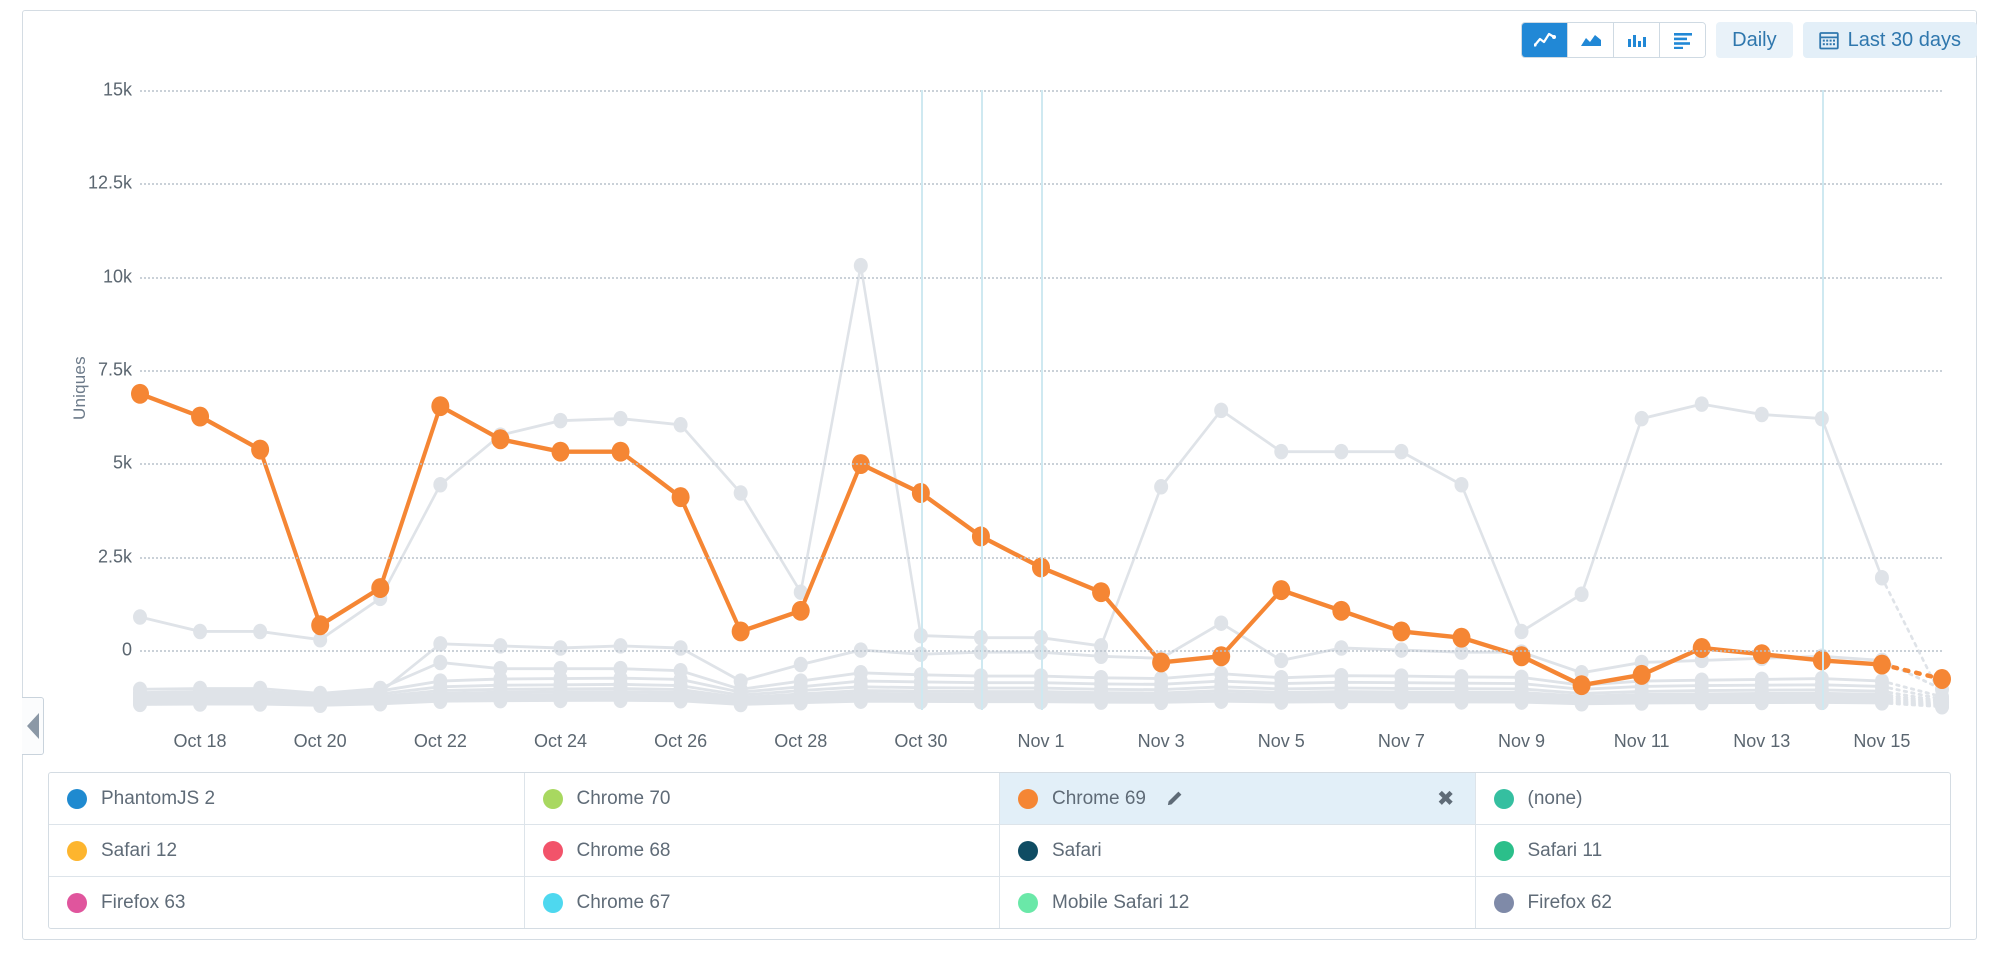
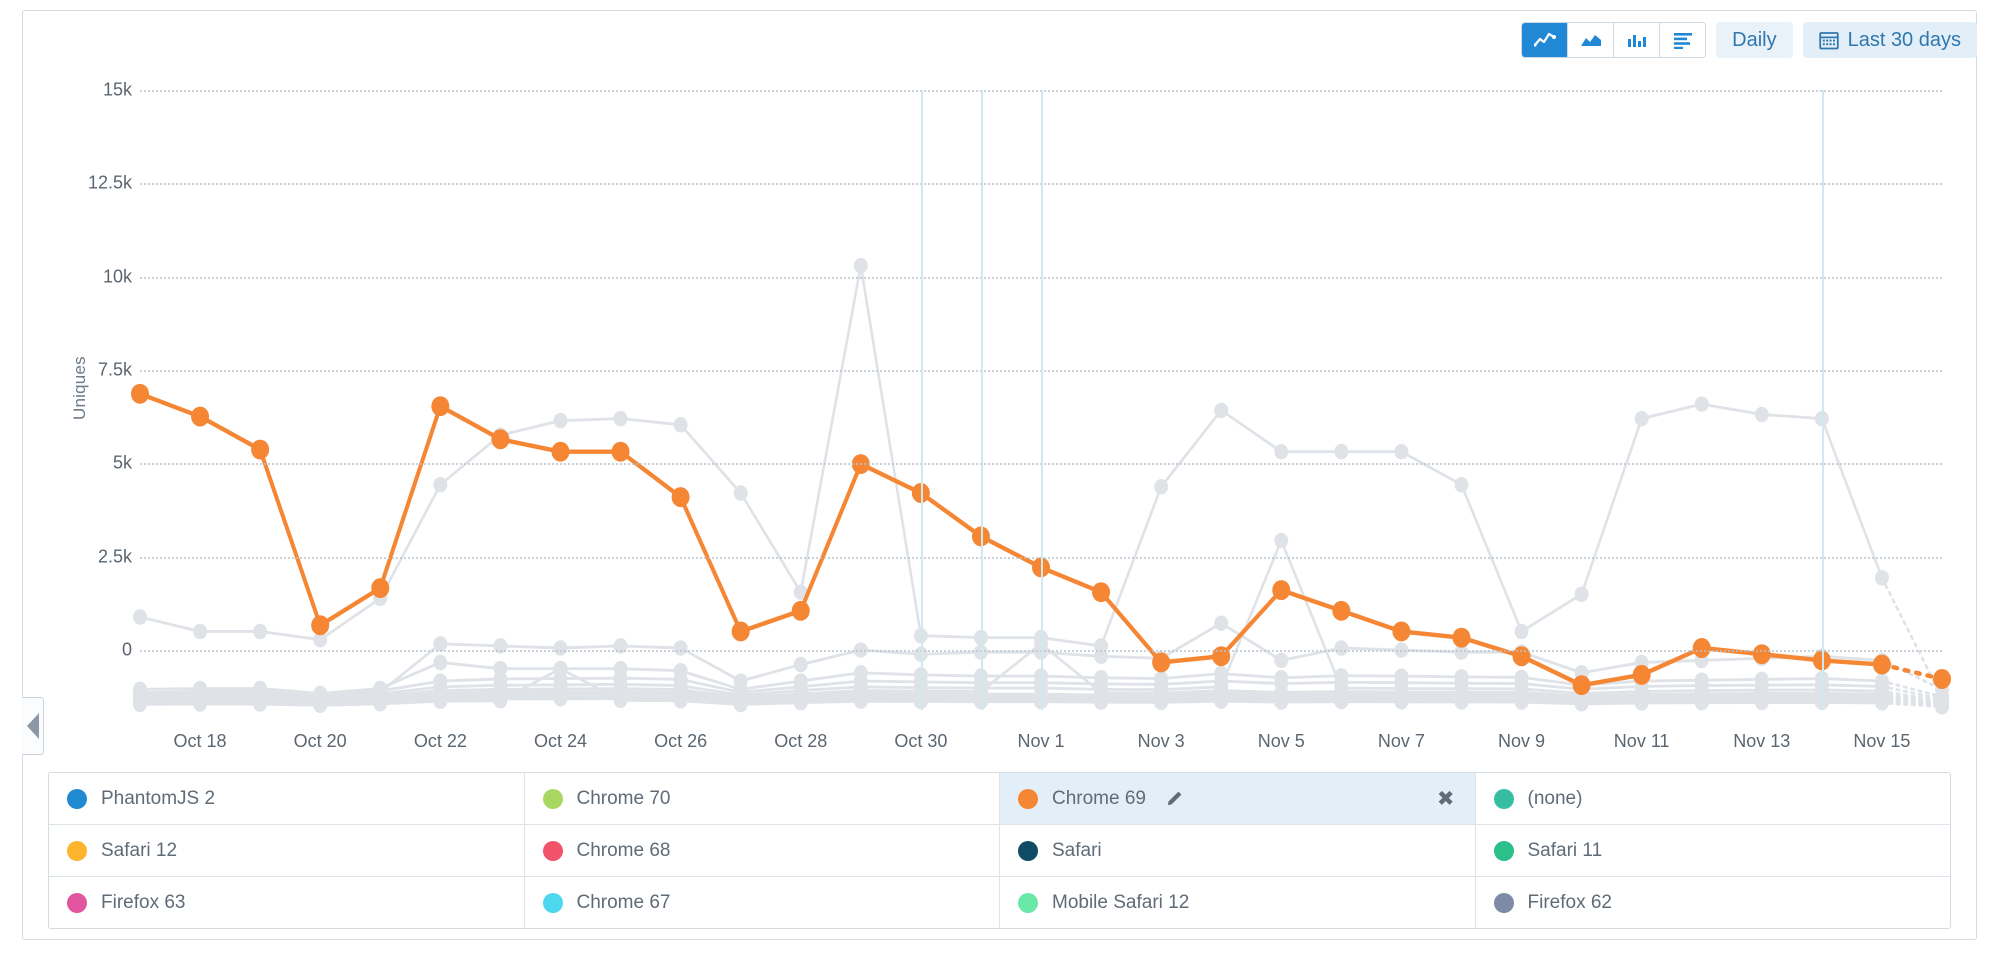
Firefox 62/Oct 24: 0.2k -> 1.0k
Safari/Nov 1: 0.4k -> 1.6k
Chrome 68/Nov 5: 0.5k -> 4.1k
